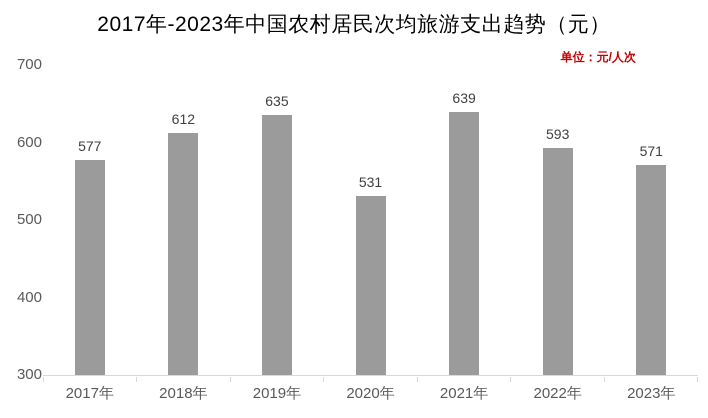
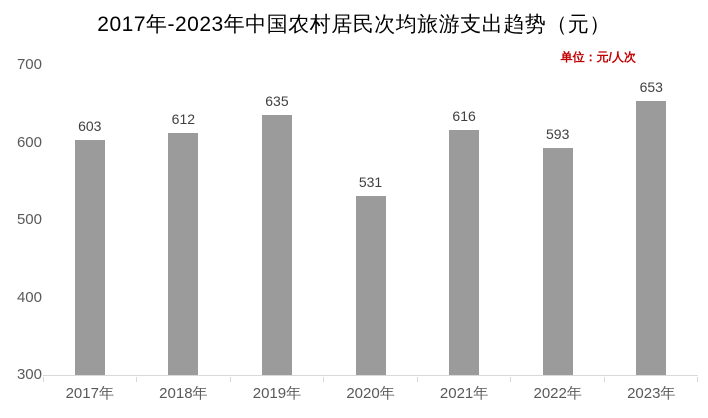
2017年: 577 -> 603
2021年: 639 -> 616
2023年: 571 -> 653
